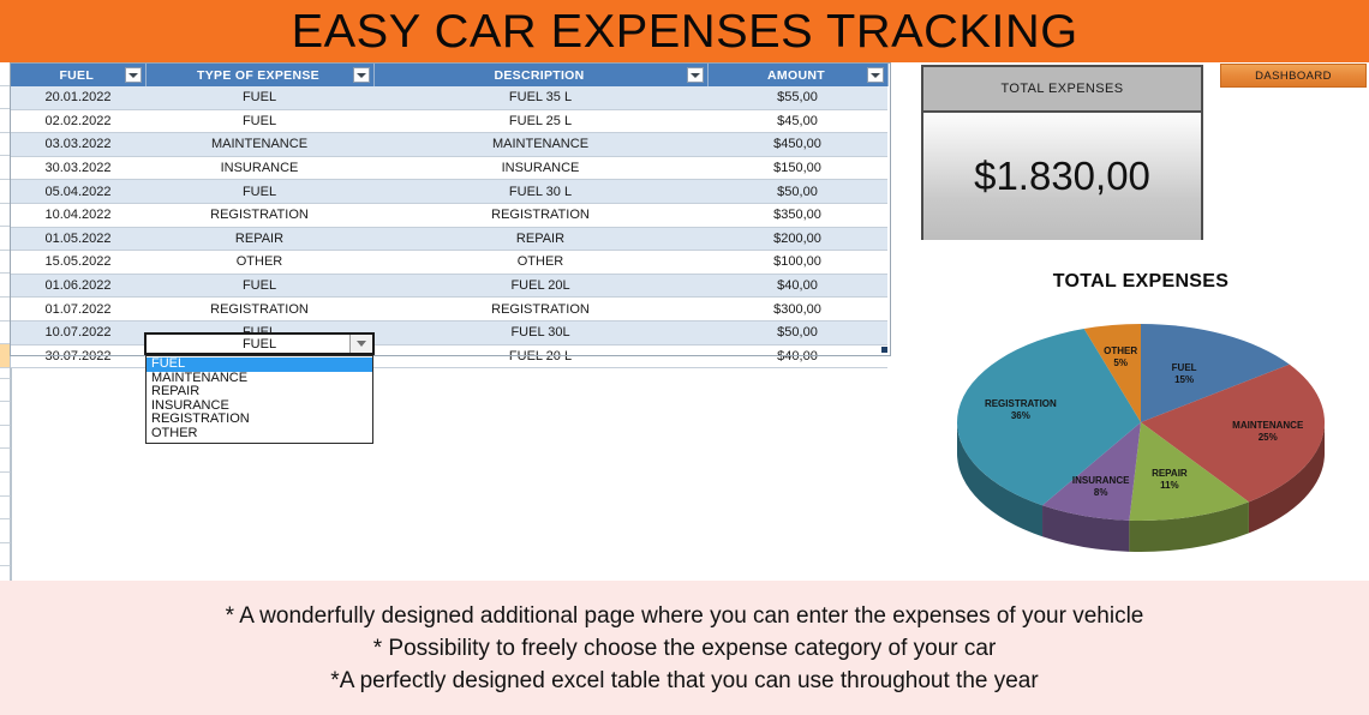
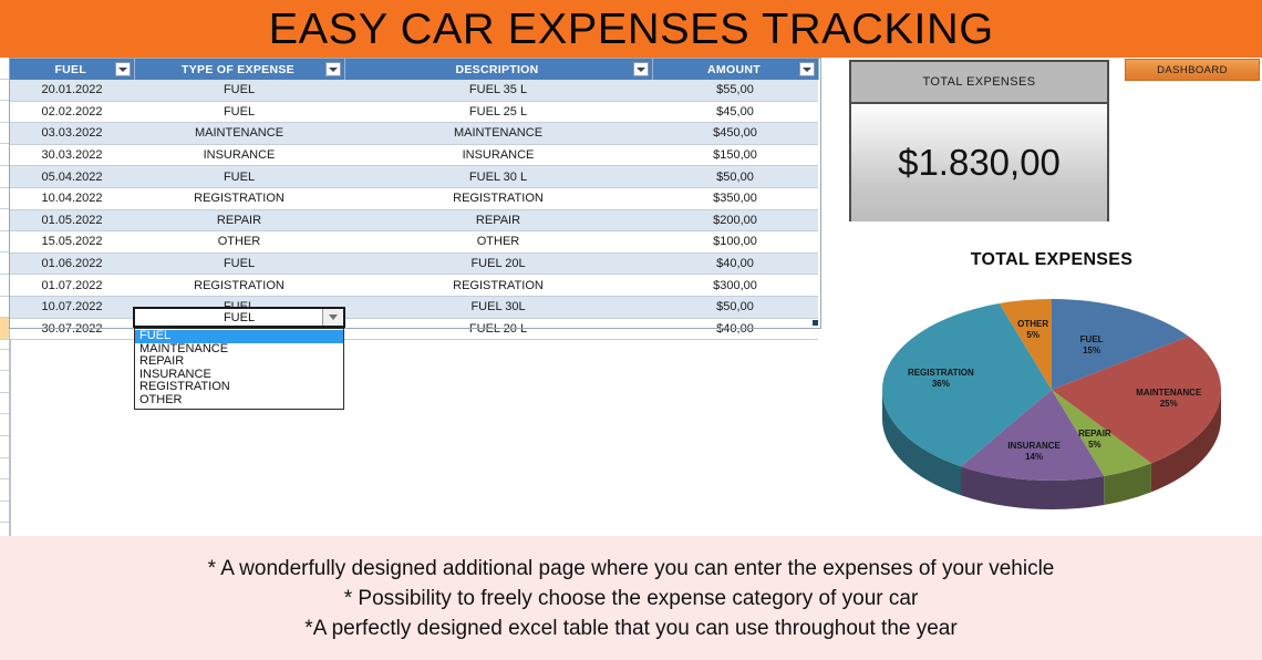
REPAIR: 11% -> 5%
INSURANCE: 8% -> 14%
